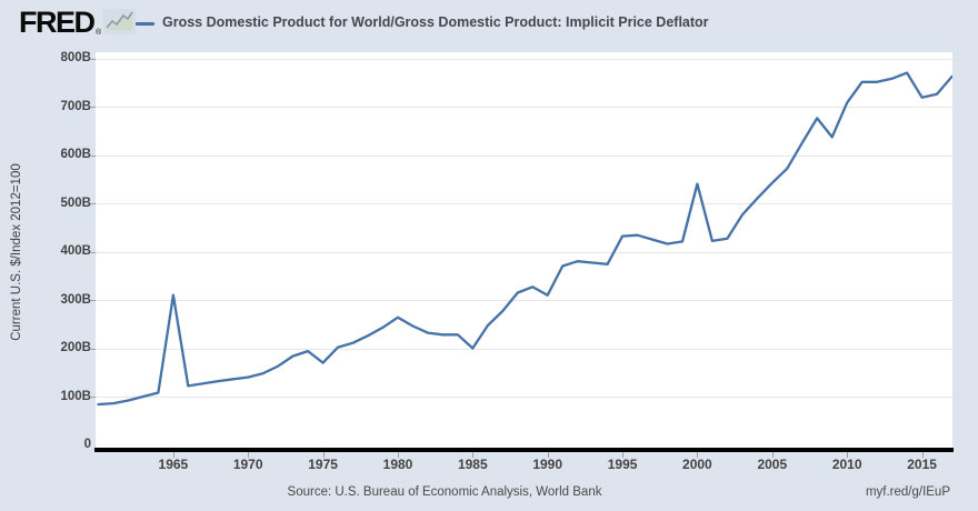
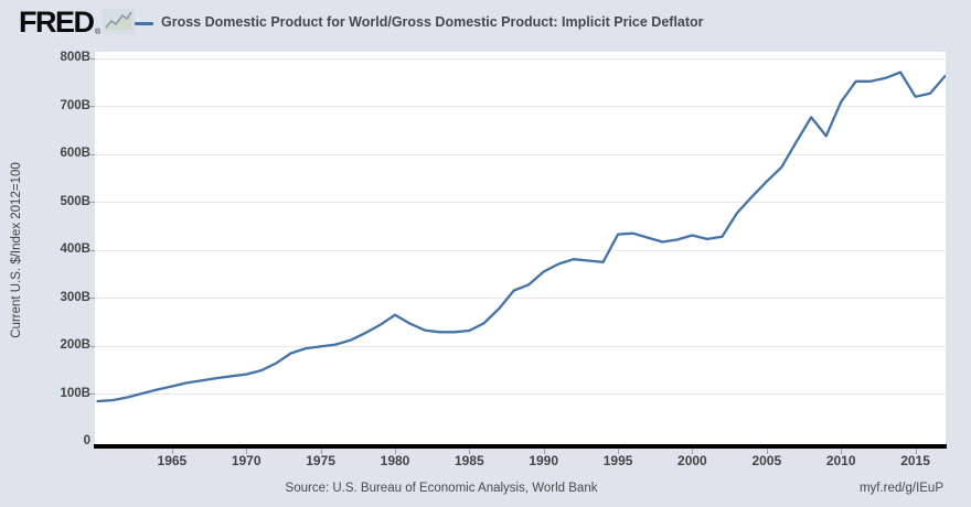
1965: 310B -> 120B
1975: 170B -> 200B
1985: 200B -> 230B
1990: 310B -> 350B
2000: 540B -> 430B
